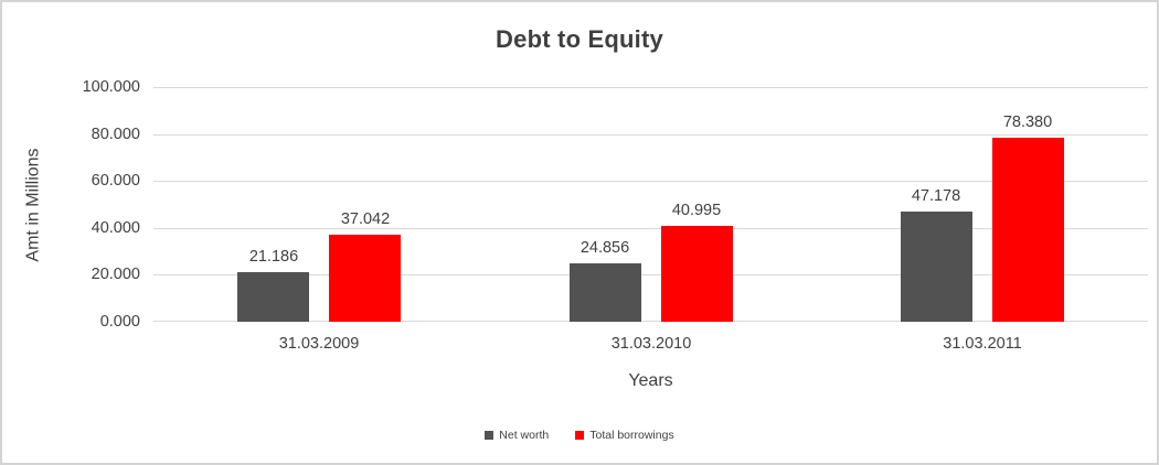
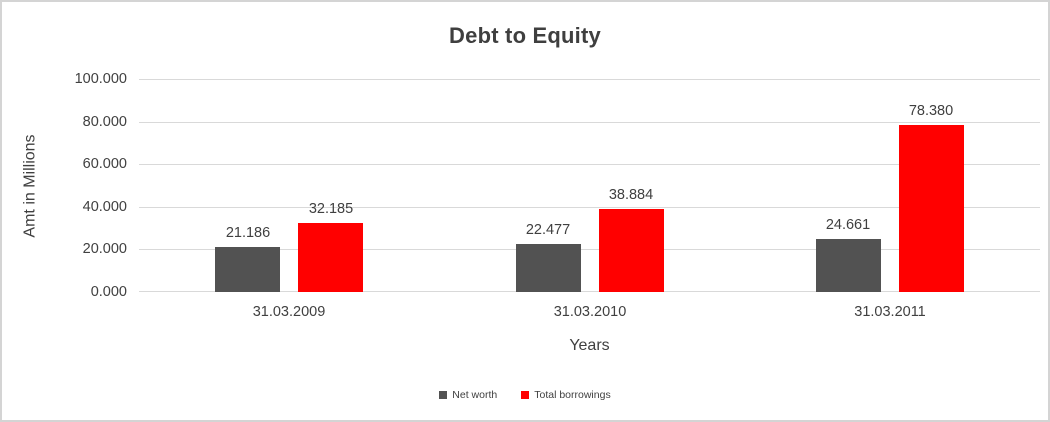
Total borrowings/31.03.2009: 37.042 -> 32.185
Net worth/31.03.2010: 24.856 -> 22.477
Total borrowings/31.03.2010: 40.995 -> 38.884
Net worth/31.03.2011: 47.178 -> 24.661
